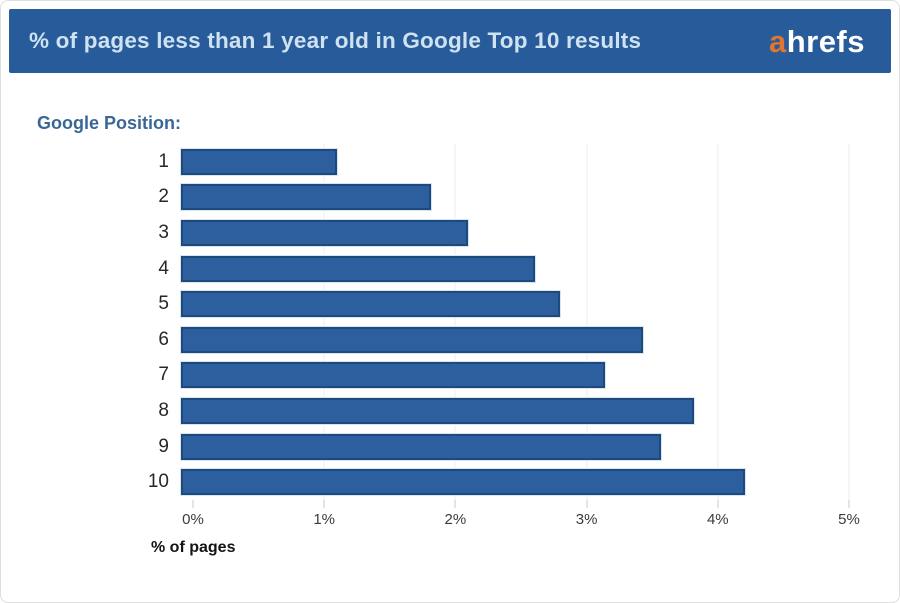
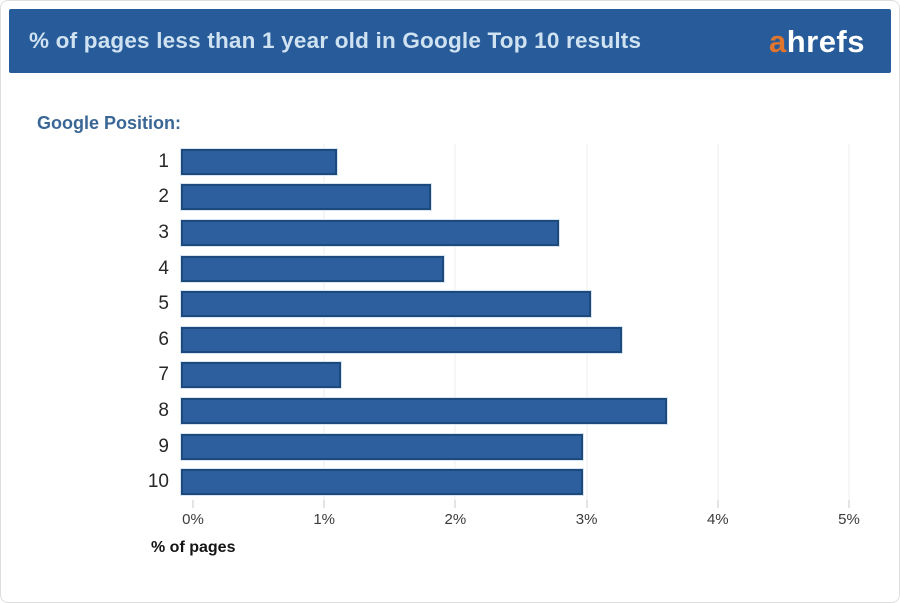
3: 2.15% -> 2.83%
4: 2.65% -> 1.97%
5: 2.84% -> 3.07%
6: 3.46% -> 3.30%
7: 3.17% -> 1.20%
8: 3.84% -> 3.64%
9: 3.59% -> 3.01%
10: 4.22% -> 3.01%
